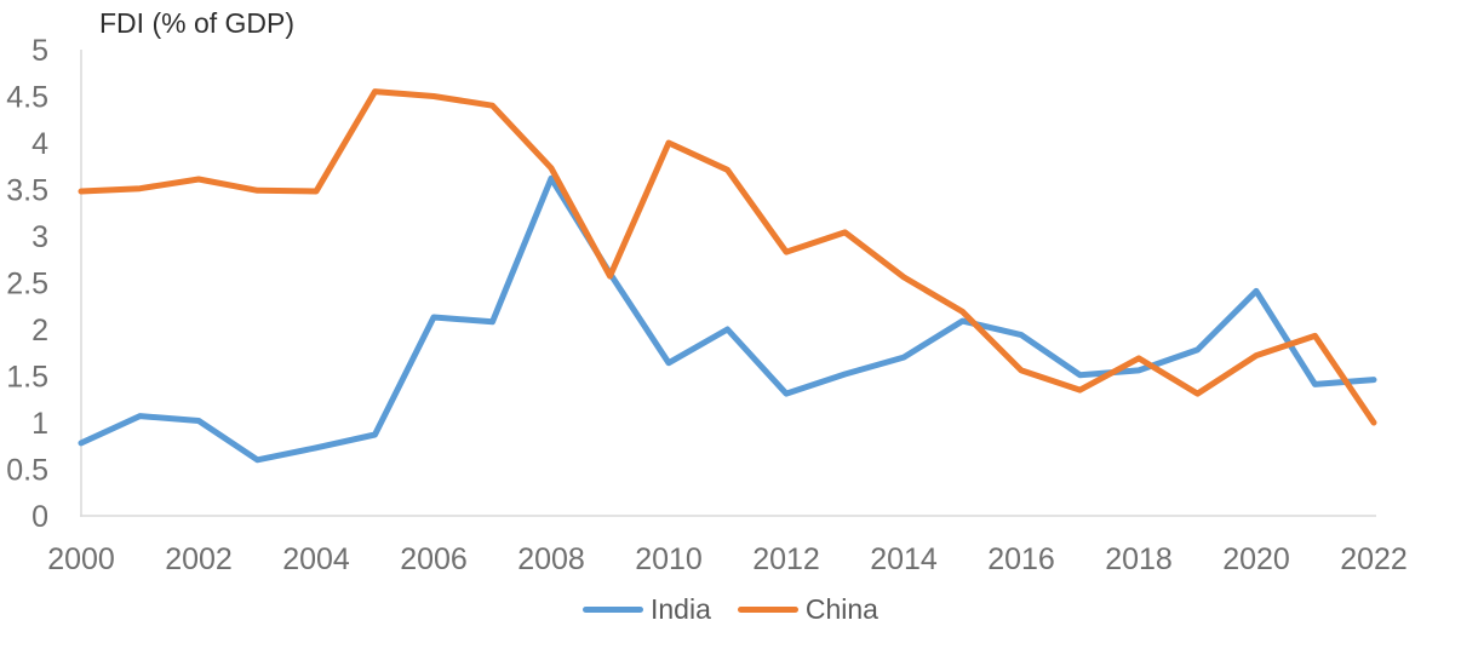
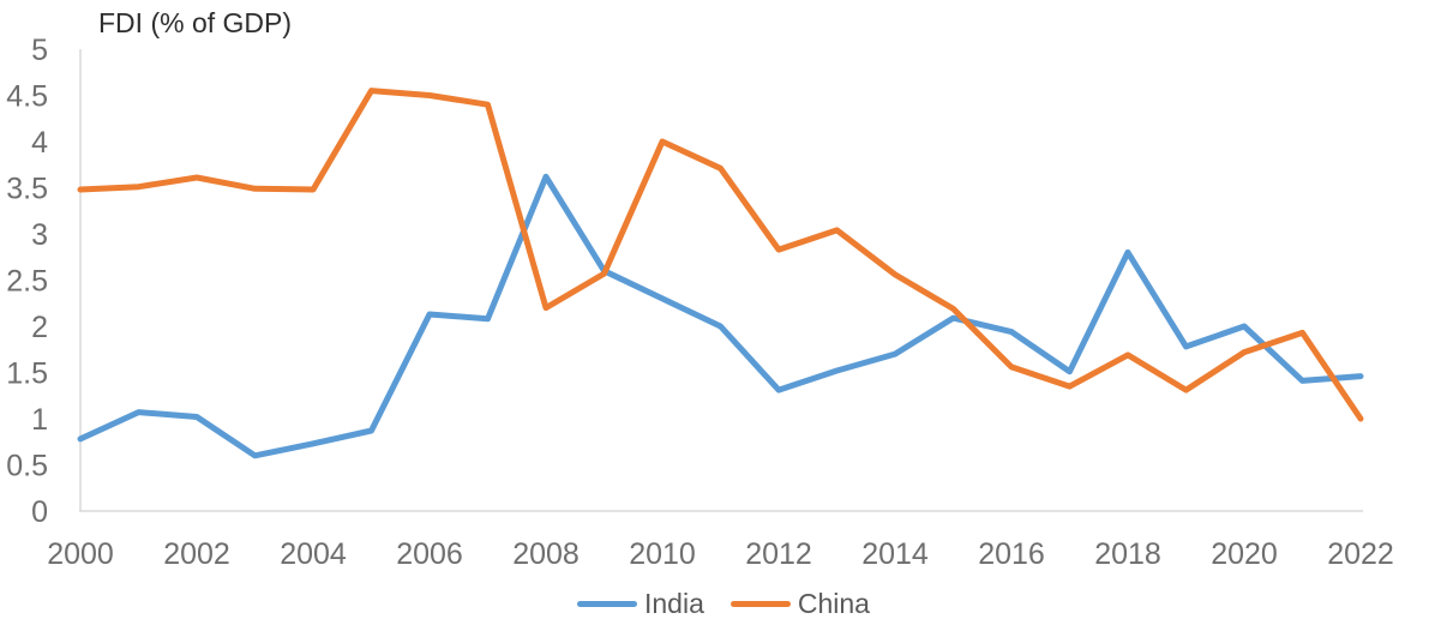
China/2008: 3.7 -> 2.2
India/2010: 1.6 -> 2.3
India/2018: 1.6 -> 2.8
India/2020: 2.4 -> 2.0
